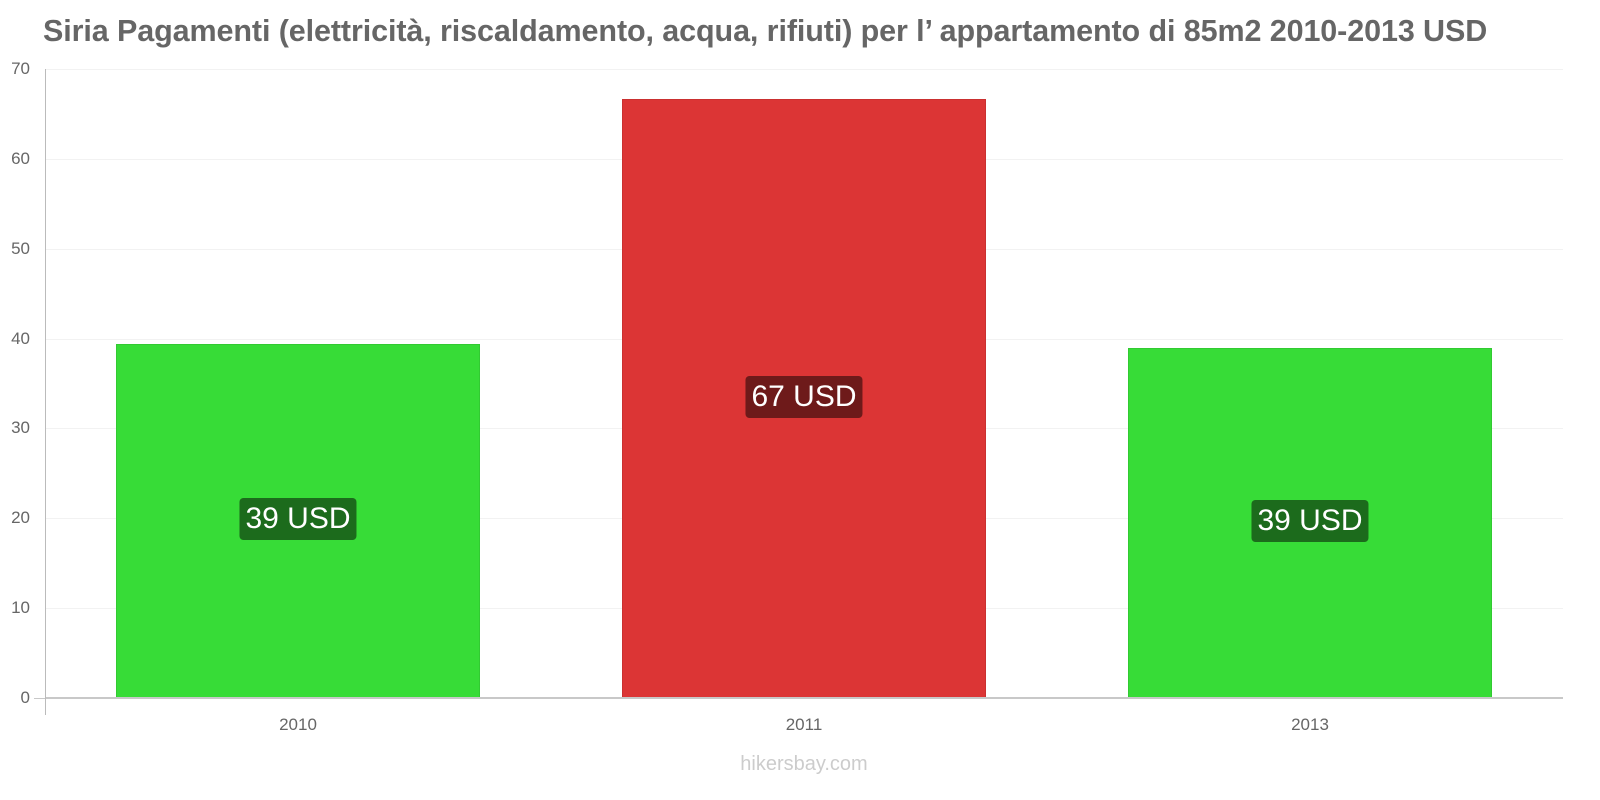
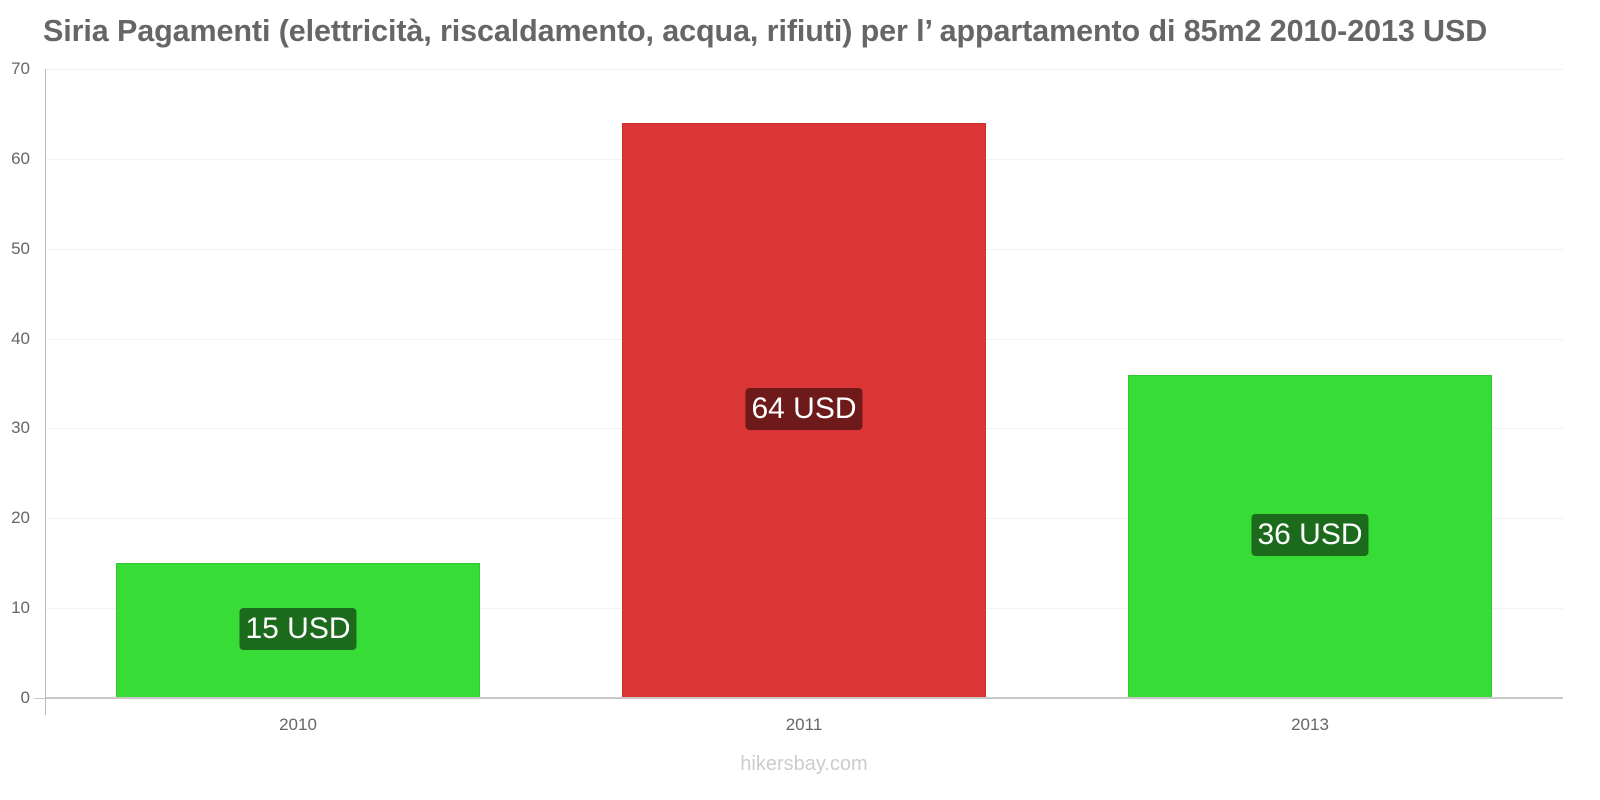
2010: 39 -> 15
2011: 67 -> 64
2013: 39 -> 36
